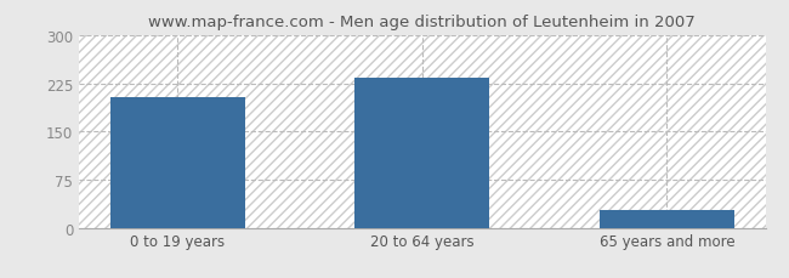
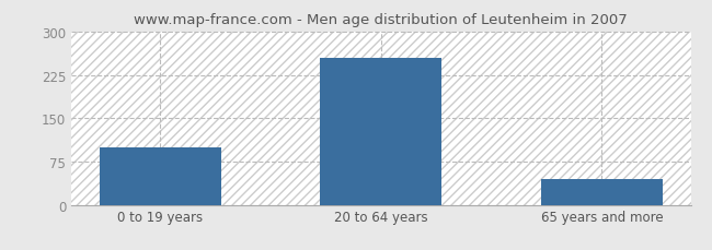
0 to 19 years: 204 -> 100
20 to 64 years: 234 -> 255
65 years and more: 28 -> 45
